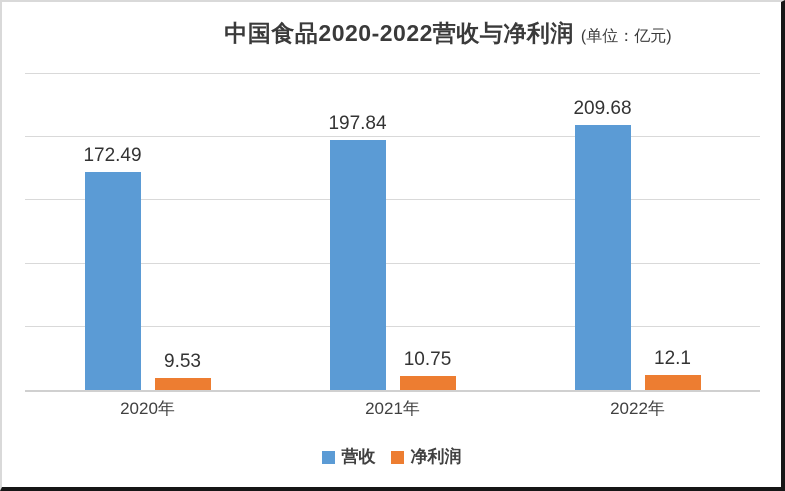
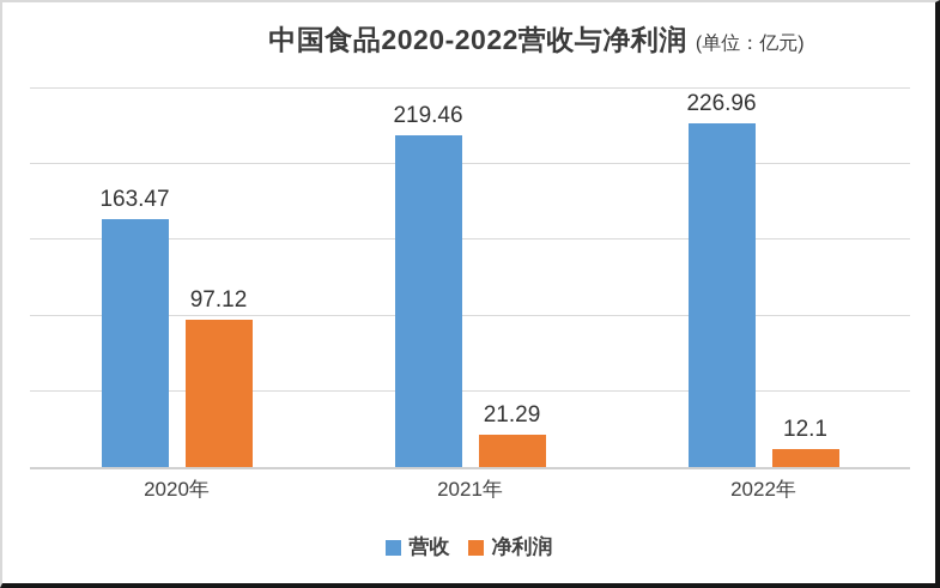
营收/2020年: 172.49 -> 163.47
净利润/2020年: 9.53 -> 97.12
营收/2021年: 197.84 -> 219.46
净利润/2021年: 10.75 -> 21.29
营收/2022年: 209.68 -> 226.96
